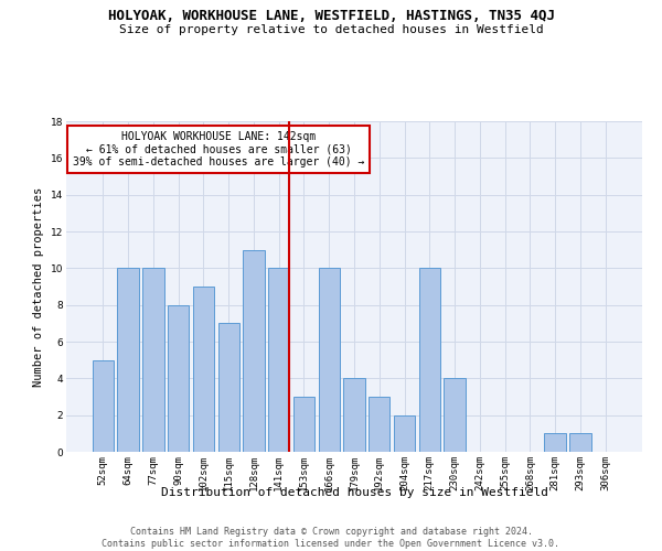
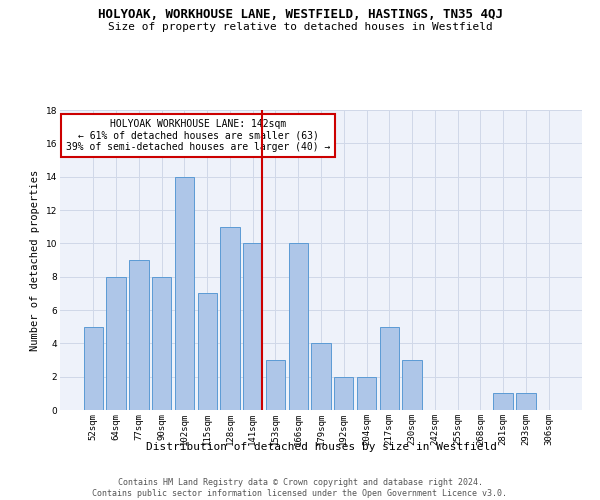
64sqm: 10 -> 8
77sqm: 10 -> 9
102sqm: 9 -> 14
192sqm: 3 -> 2
217sqm: 10 -> 5
230sqm: 4 -> 3
